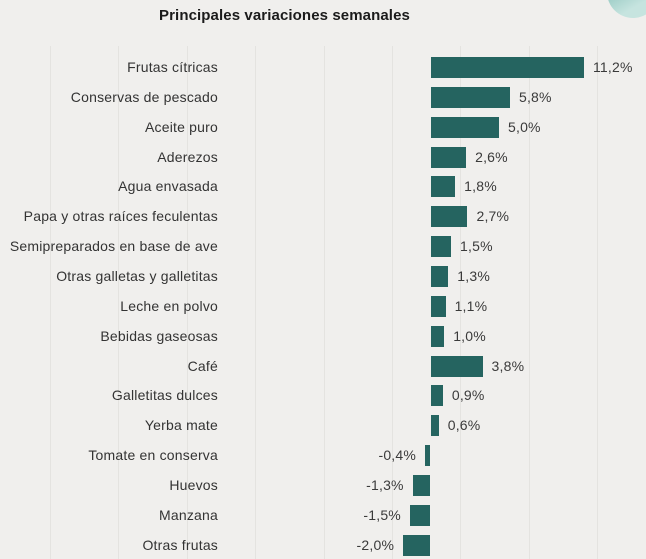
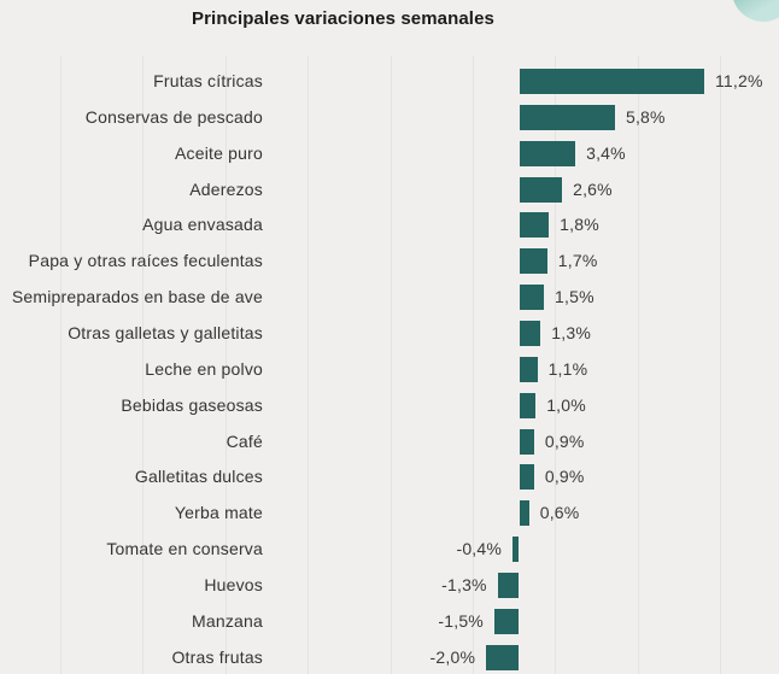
Aceite puro: 5,0% -> 3,4%
Papa y otras raíces feculentas: 2,7% -> 1,7%
Café: 3,8% -> 0,9%
